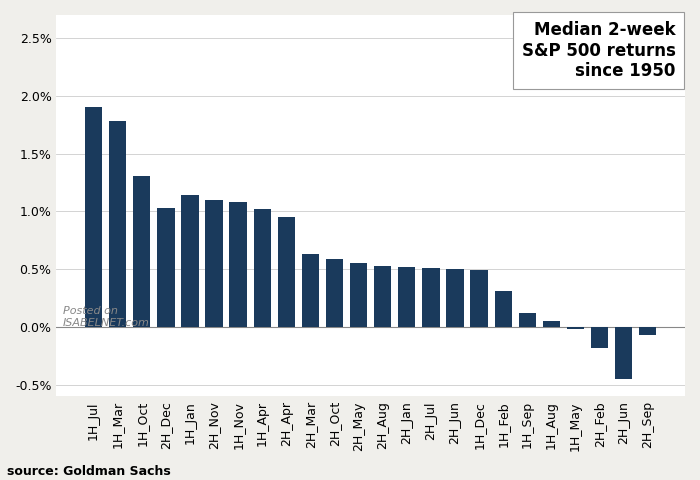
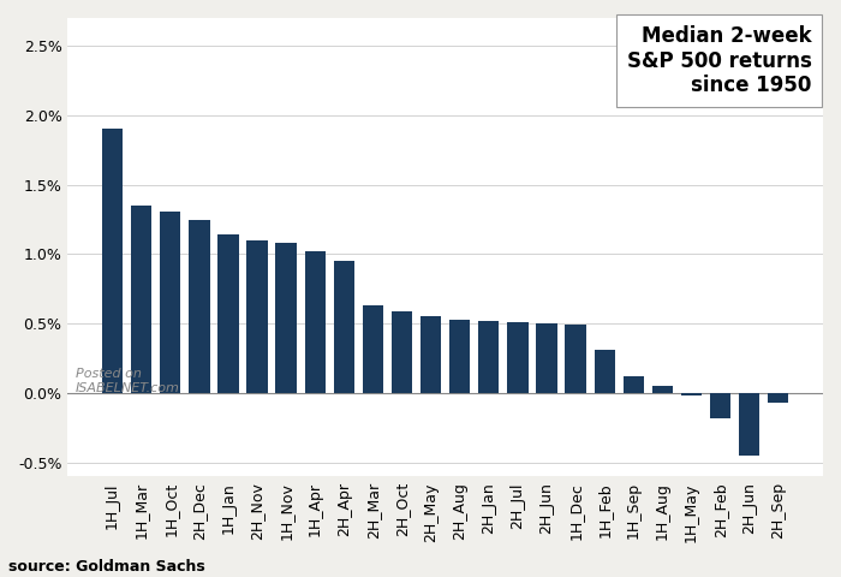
1H_Mar: 1.78% -> 1.35%
2H_Dec: 1.03% -> 1.25%
